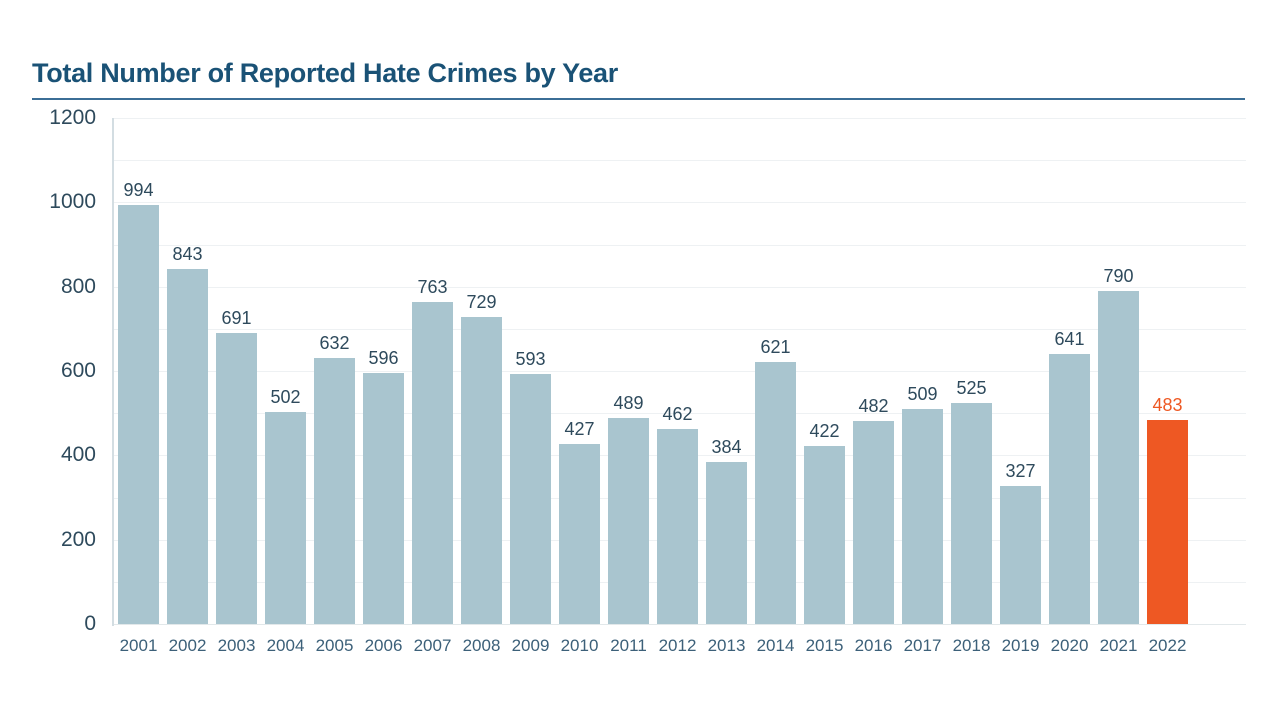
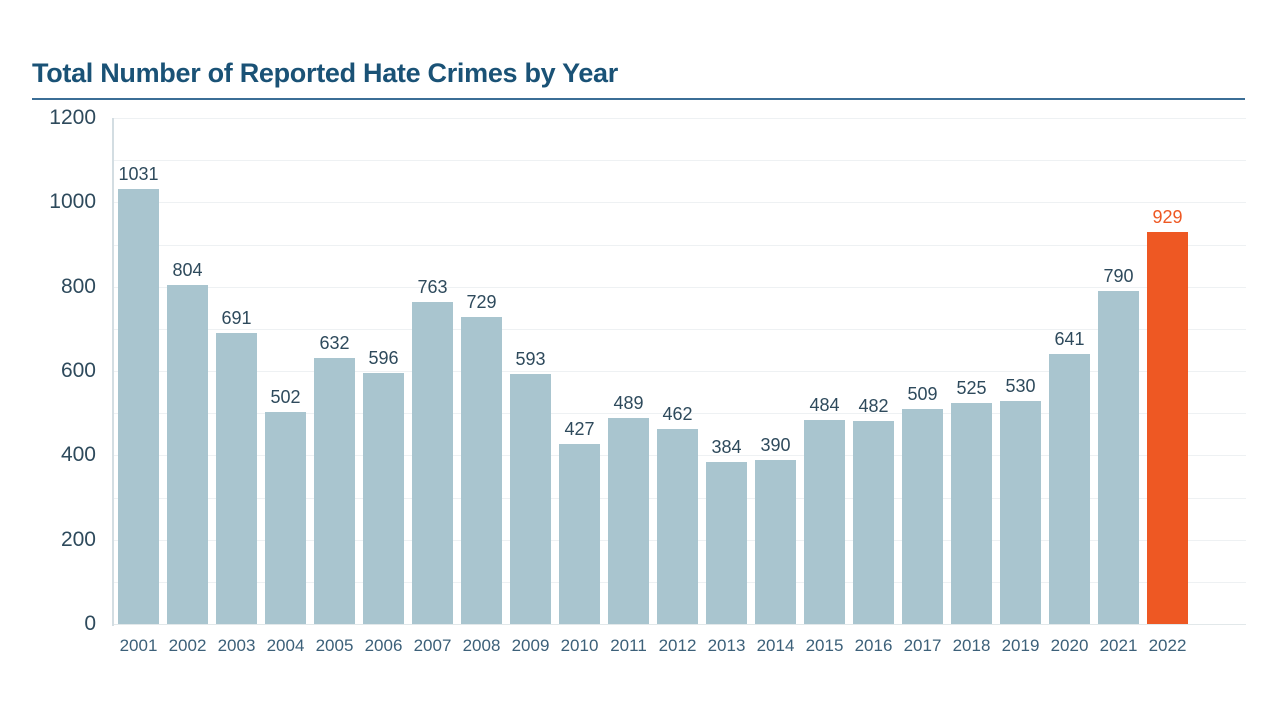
2001: 994 -> 1031
2002: 843 -> 804
2014: 621 -> 390
2015: 422 -> 484
2019: 327 -> 530
2022: 483 -> 929
